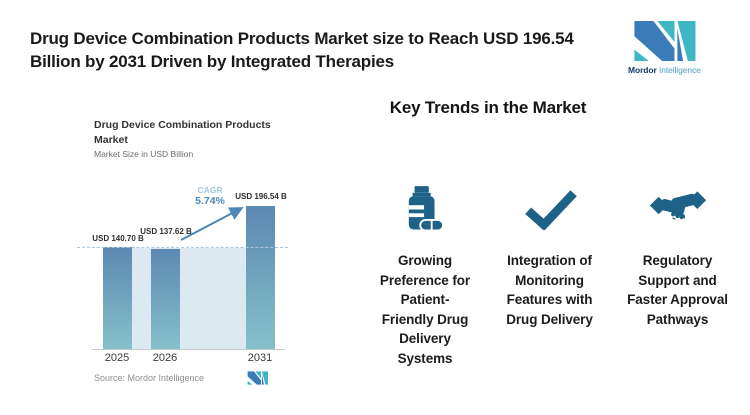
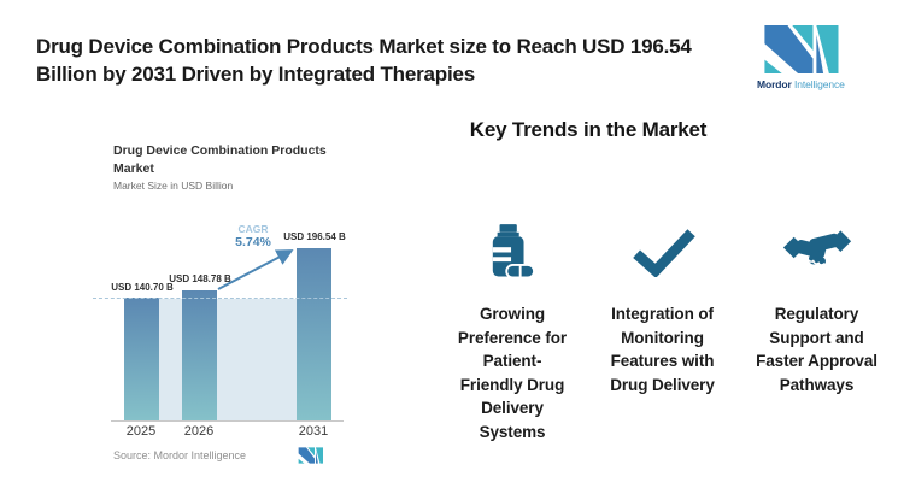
2026: 137.62 -> 148.78
